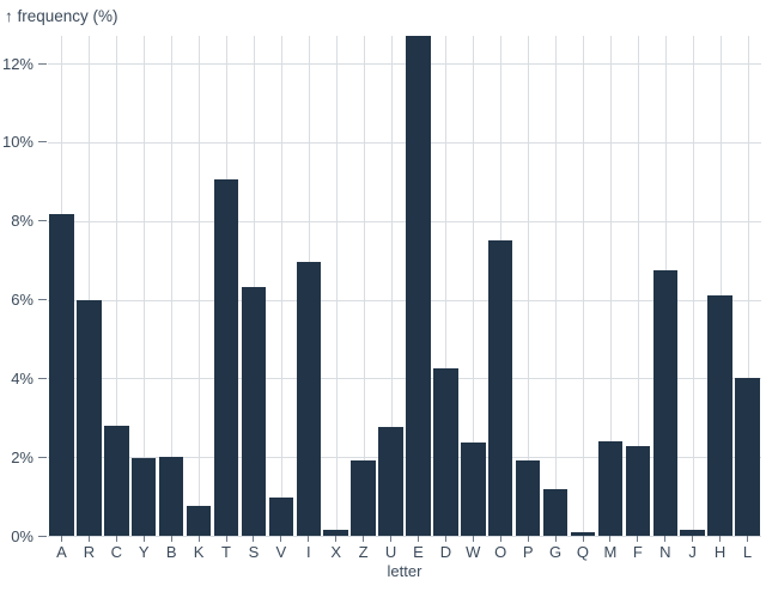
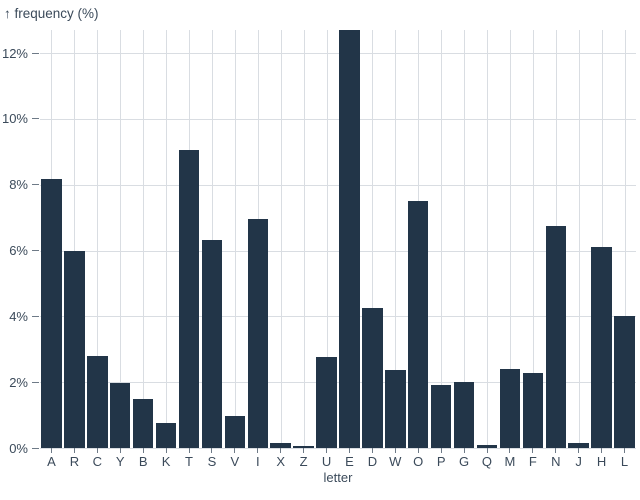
B: 2.0% -> 1.5%
Z: 1.9% -> 0.1%
G: 1.2% -> 2.0%
